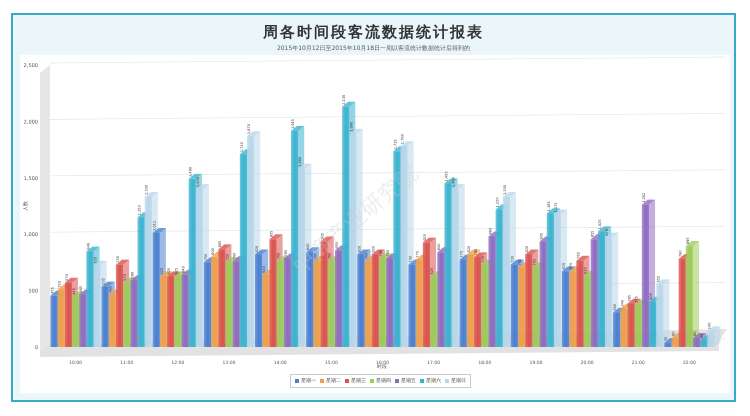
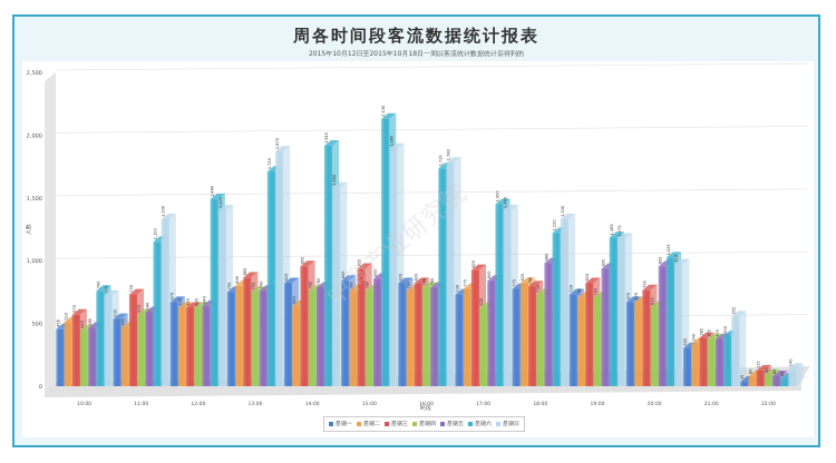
星期六/10:00: 846 -> 760
星期一/12:00: 1,011 -> 670
星期五/21:00: 1,262 -> 375
星期三/22:00: 780 -> 125
星期四/22:00: 895 -> 90
